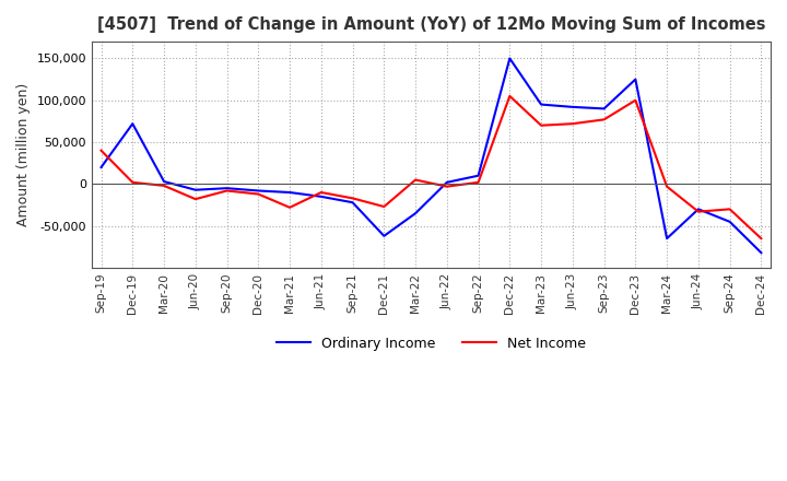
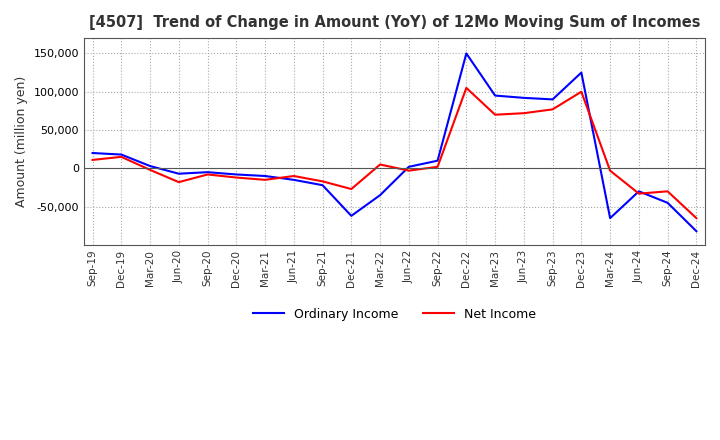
Net Income/Sep-19: 40,000 -> 11,000
Ordinary Income/Dec-19: 72,000 -> 18,000
Net Income/Dec-19: 2,000 -> 15,000
Net Income/Mar-21: -28,000 -> -15,000
